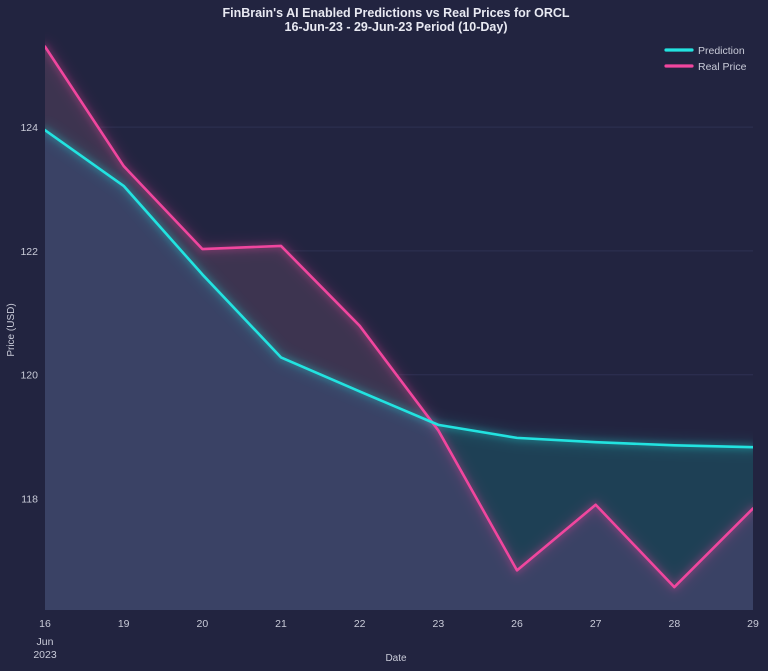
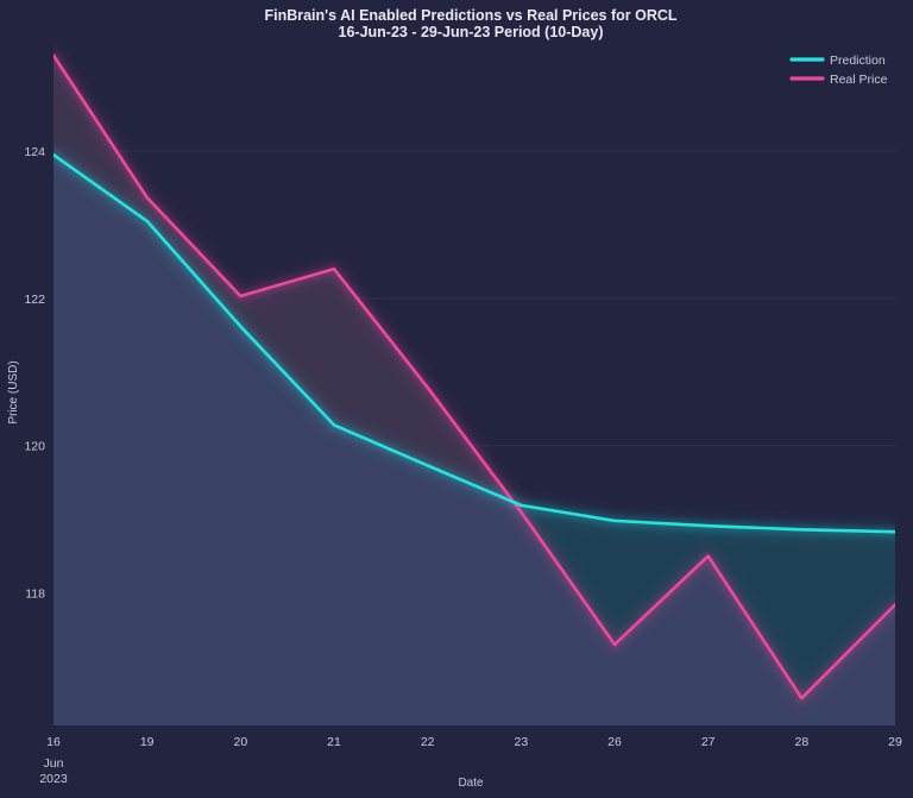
Real Price/21: 122.1 -> 122.4
Real Price/26: 116.8 -> 117.3
Real Price/27: 117.9 -> 118.5
